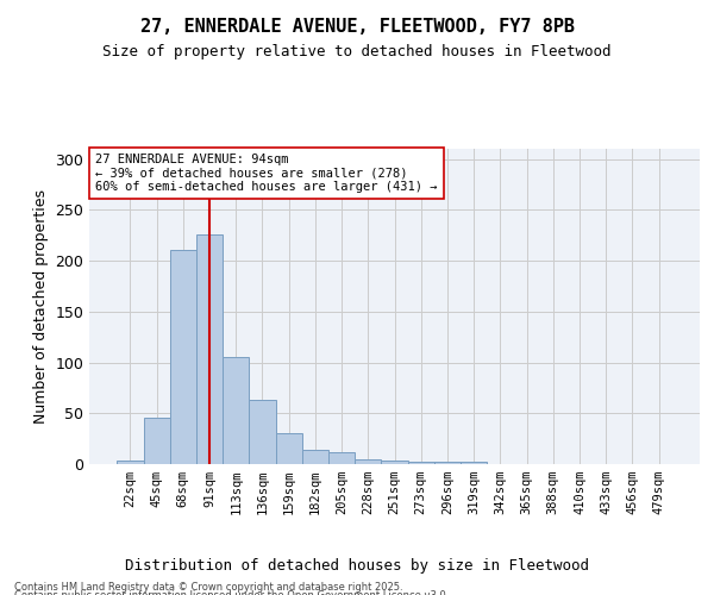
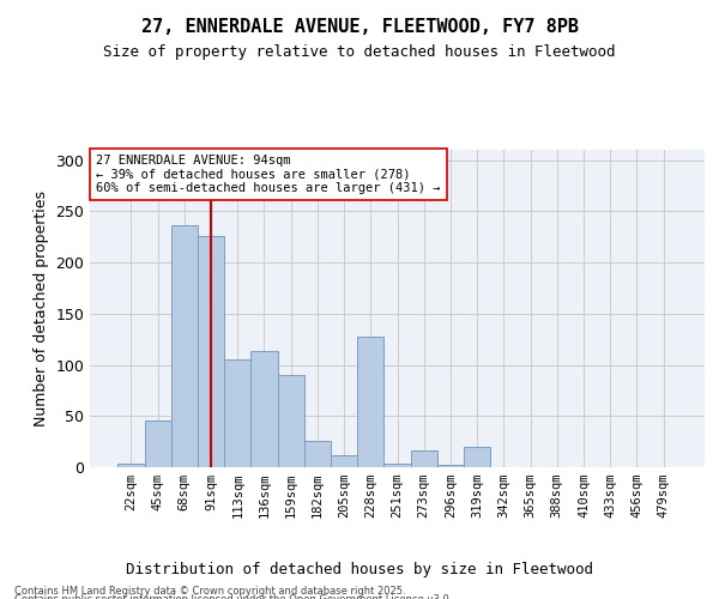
68sqm: 211 -> 236
136sqm: 63 -> 114
159sqm: 31 -> 90
182sqm: 14 -> 26
228sqm: 5 -> 128
273sqm: 2 -> 16
319sqm: 2 -> 20
